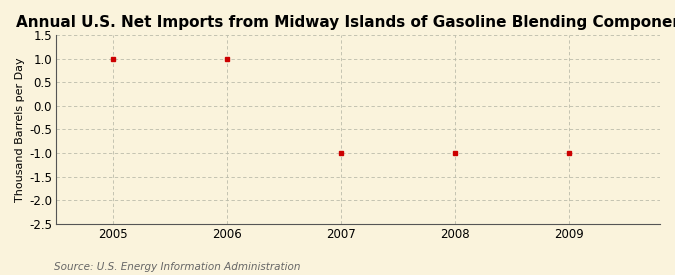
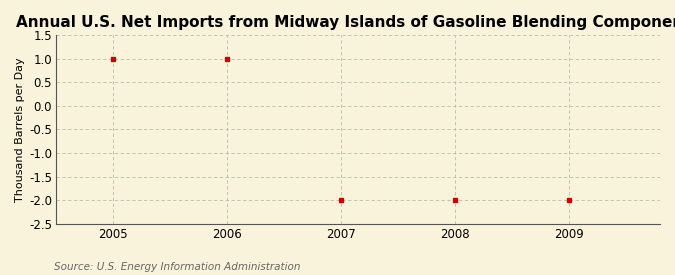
2007: -1 -> -2
2008: -1 -> -2
2009: -1 -> -2
